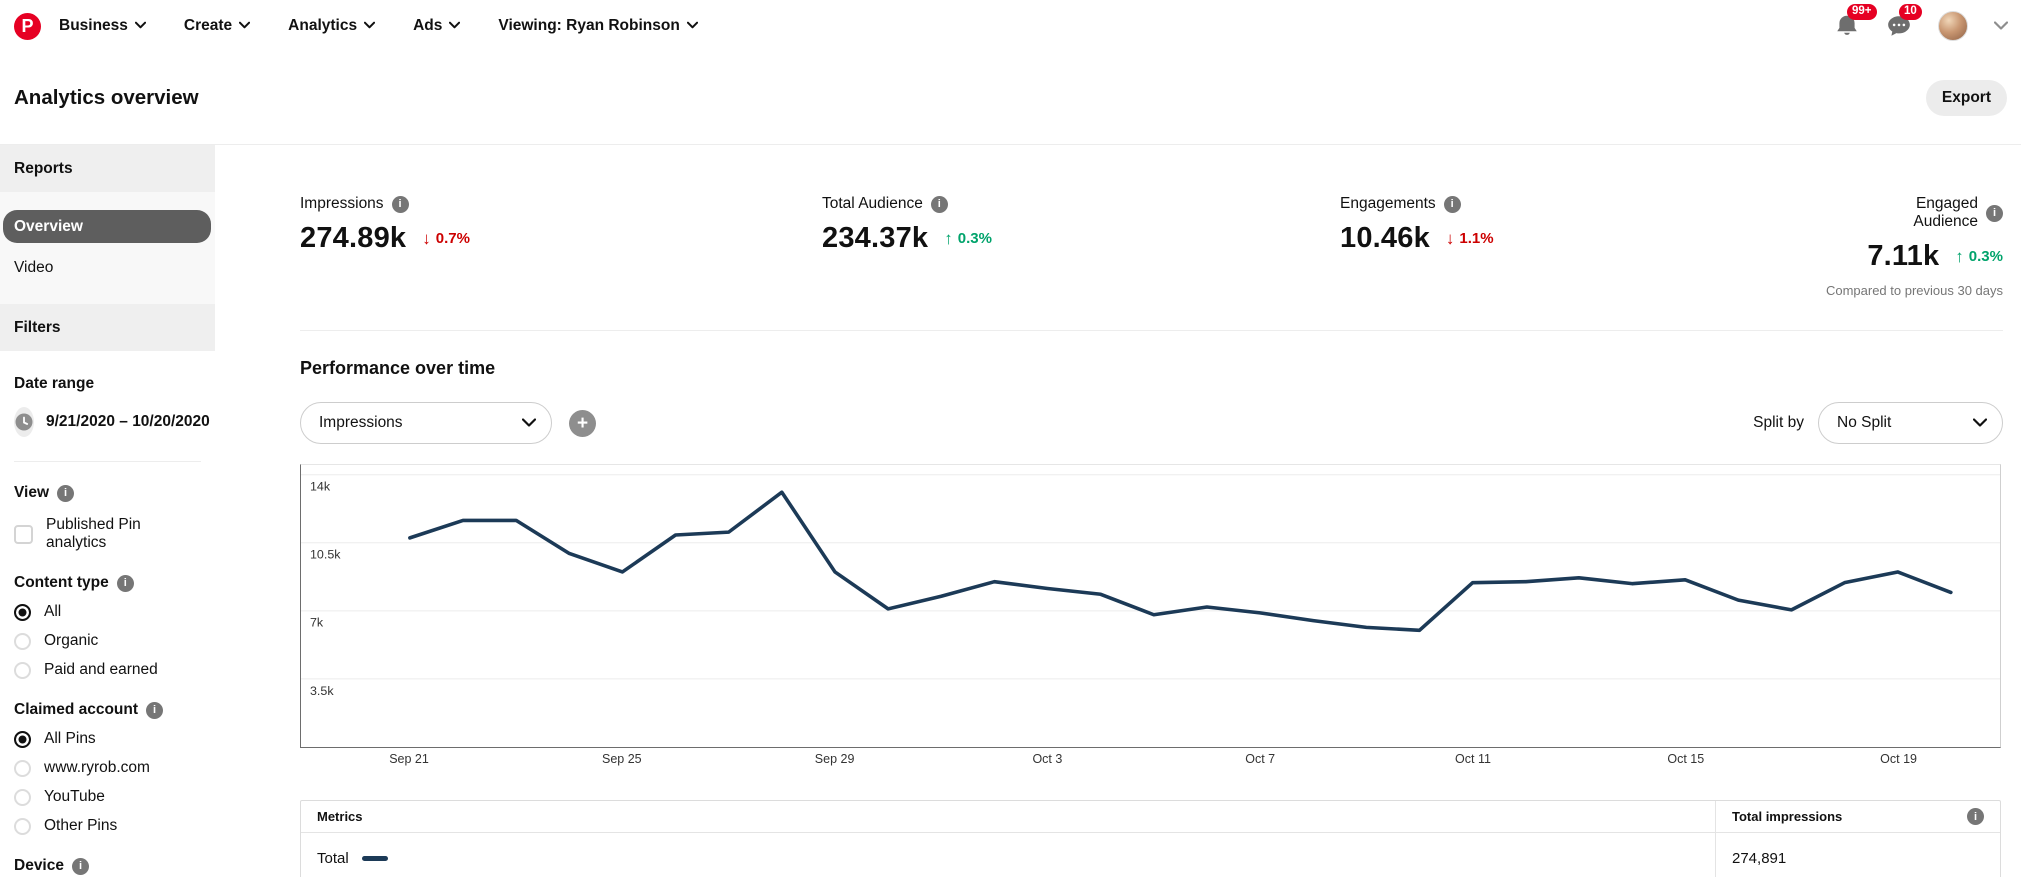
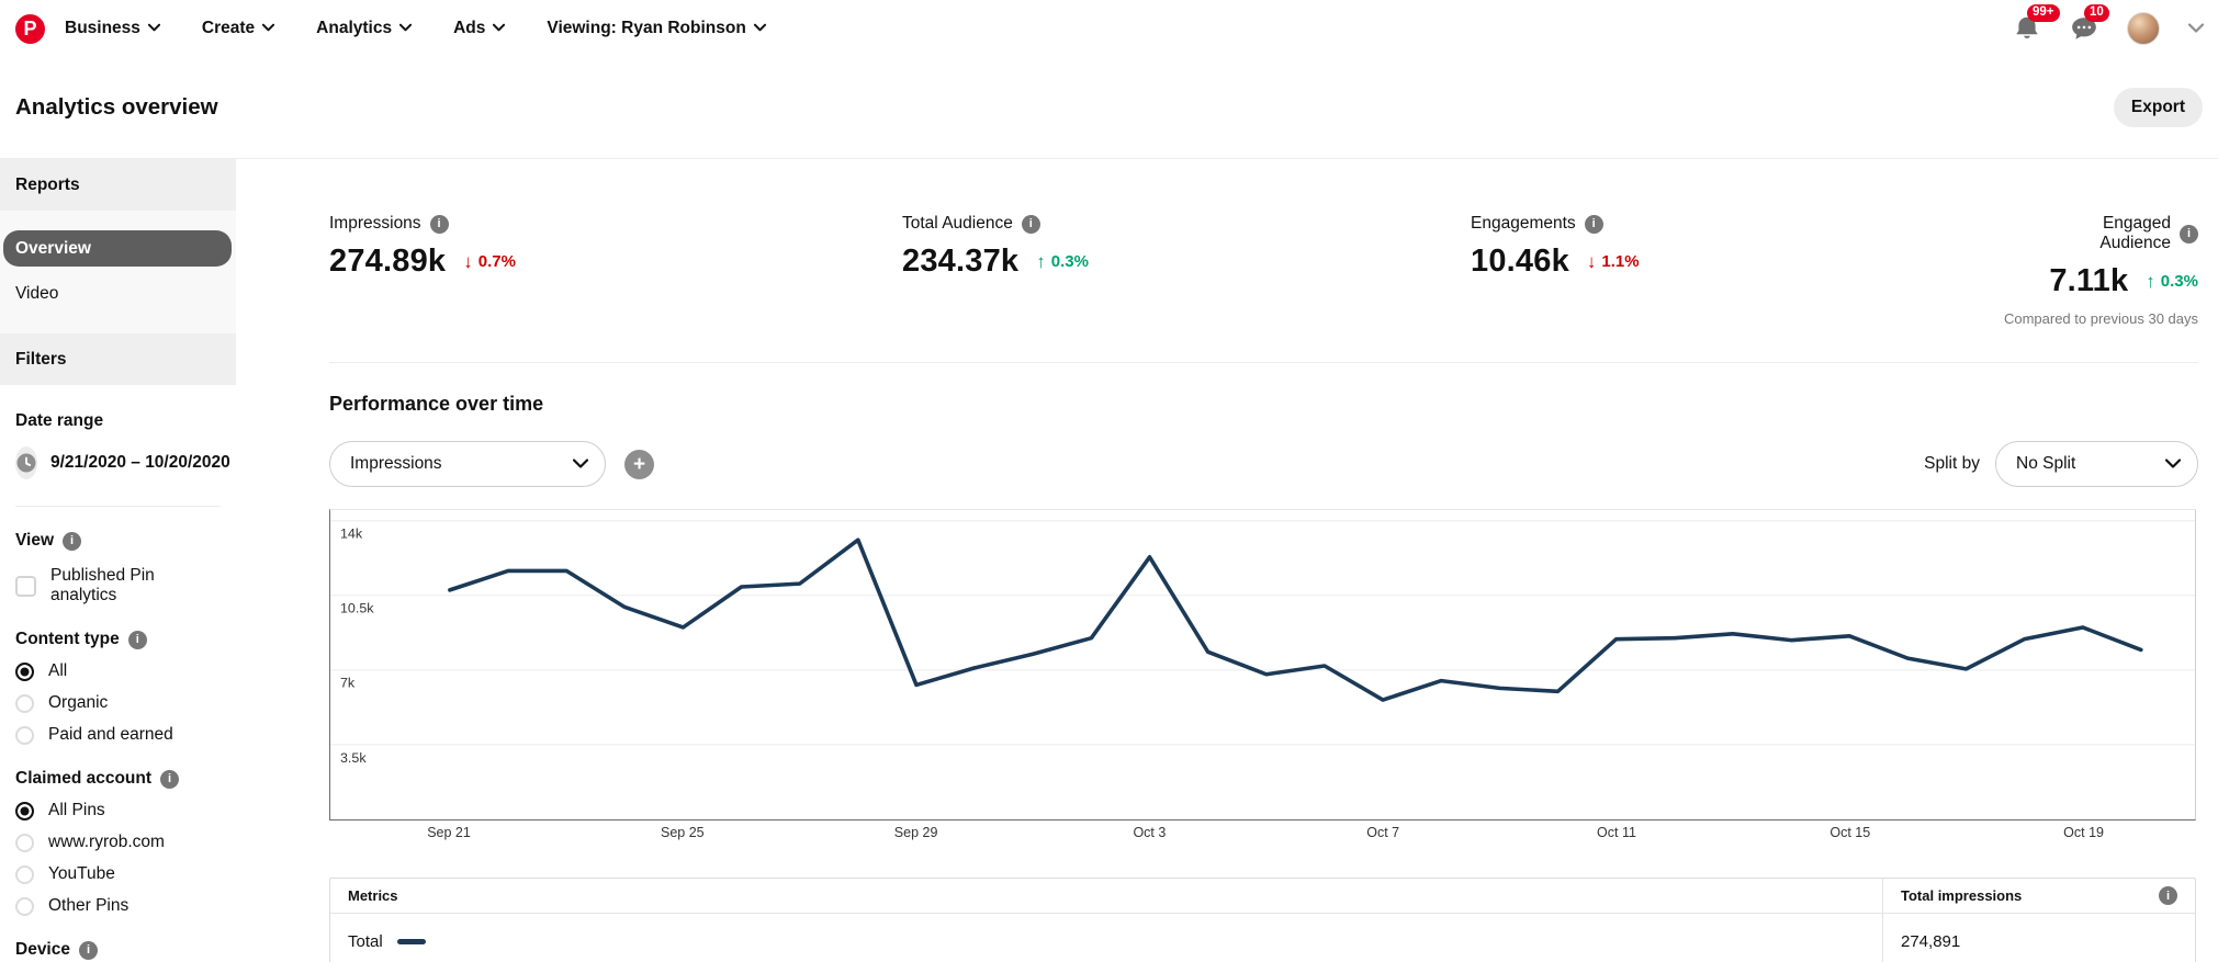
Sep 29: 9.0k -> 6.3k
Oct 3: 8.2k -> 12.3k
Oct 7: 6.9k -> 5.6k
